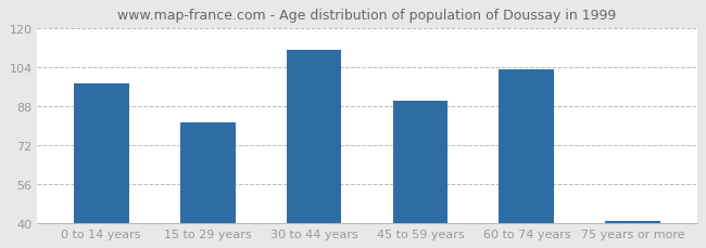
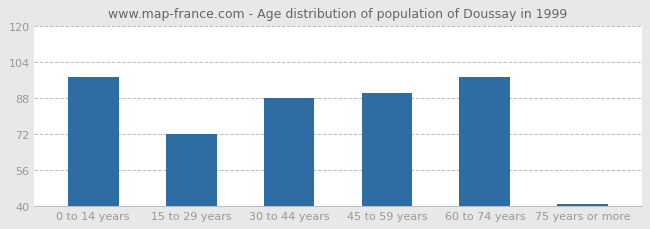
15 to 29 years: 81 -> 72
30 to 44 years: 111 -> 88
60 to 74 years: 103 -> 97
